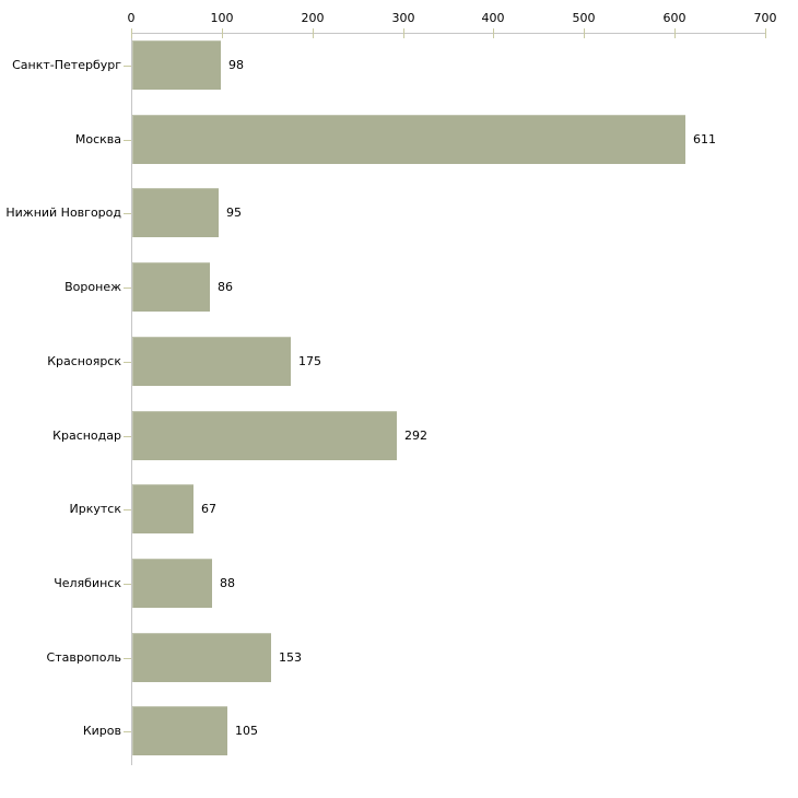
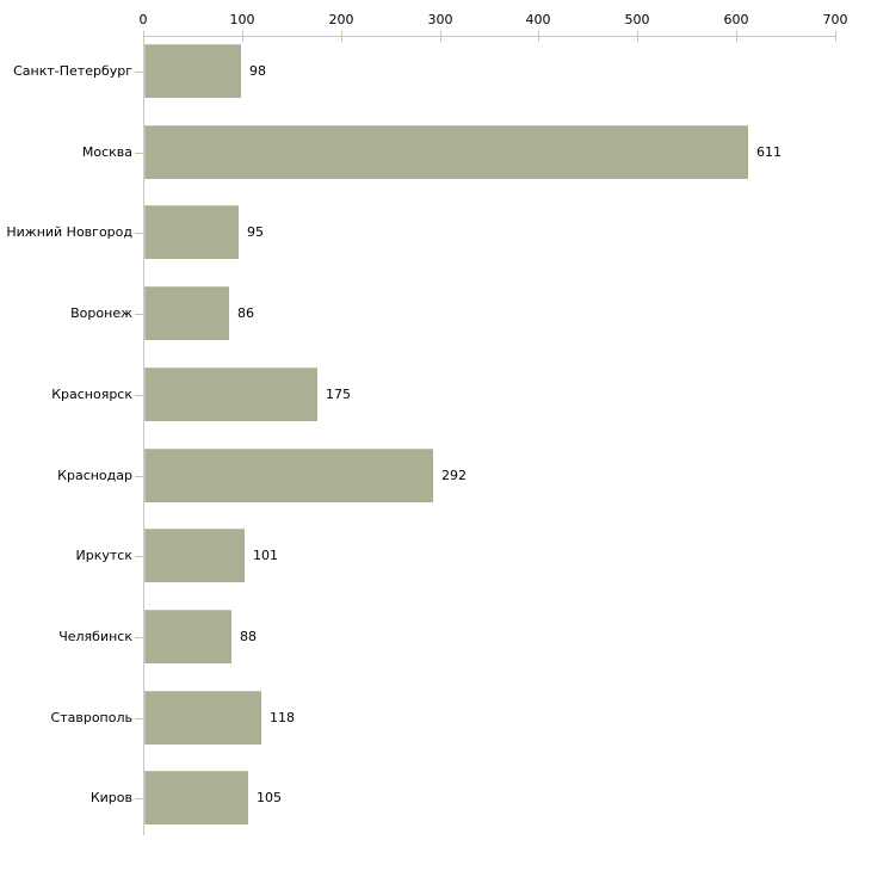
Иркутск: 67 -> 101
Ставрополь: 153 -> 118
